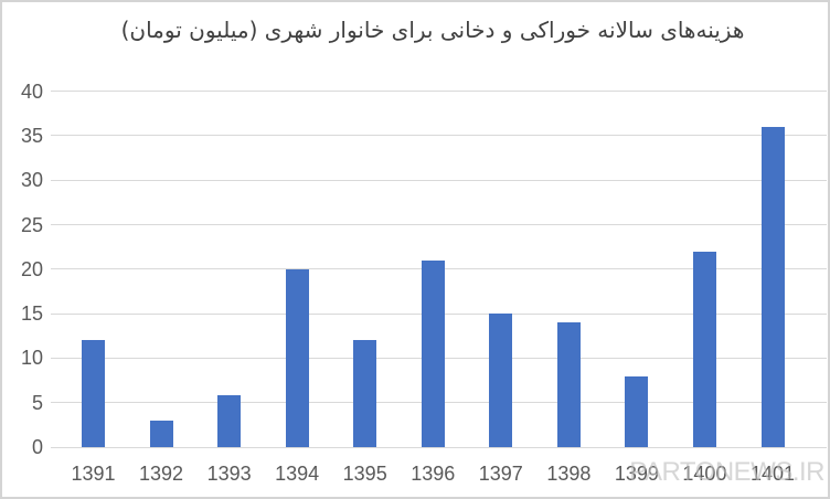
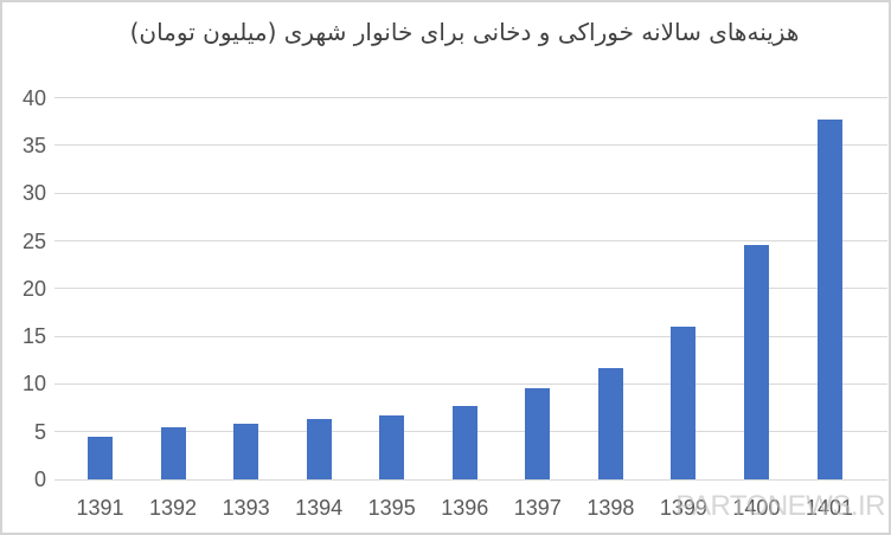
1391: 12 -> 4
1392: 3 -> 6
1394: 20 -> 6
1395: 12 -> 7
1396: 21 -> 8
1397: 15 -> 10
1398: 14 -> 12
1399: 8 -> 16
1400: 22 -> 25
1401: 36 -> 38
